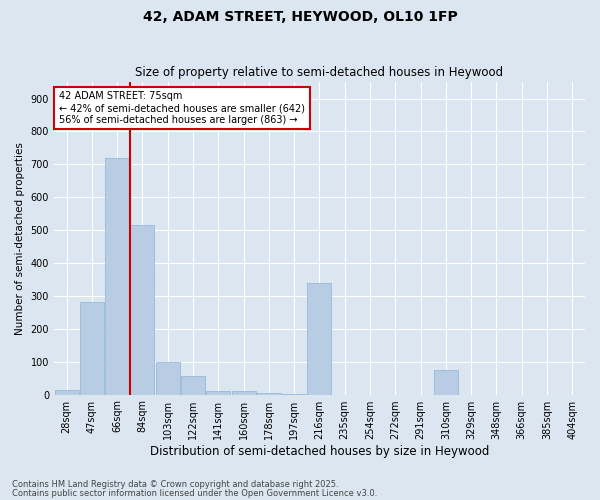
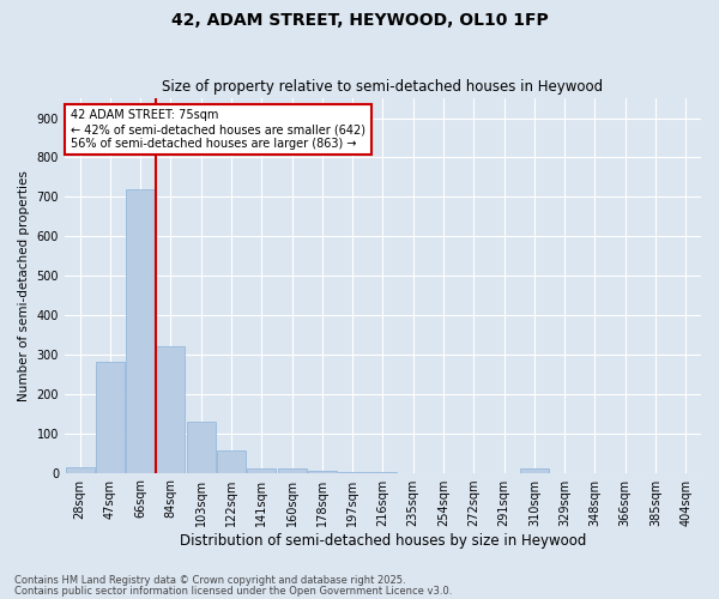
84sqm: 515 -> 320
103sqm: 100 -> 130
216sqm: 340 -> 1
310sqm: 75 -> 10
